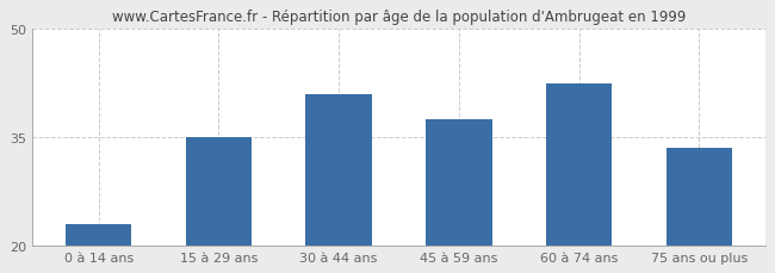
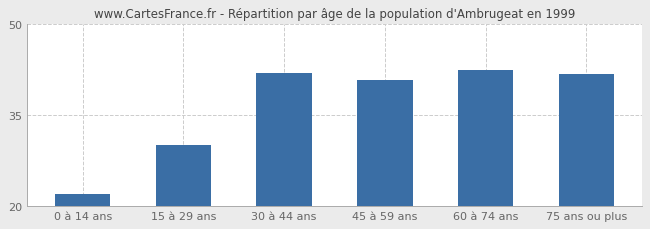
0 à 14 ans: 23.0 -> 22.0
15 à 29 ans: 35.0 -> 30.0
30 à 44 ans: 41.0 -> 42.0
45 à 59 ans: 37.5 -> 40.8
75 ans ou plus: 33.5 -> 41.8
